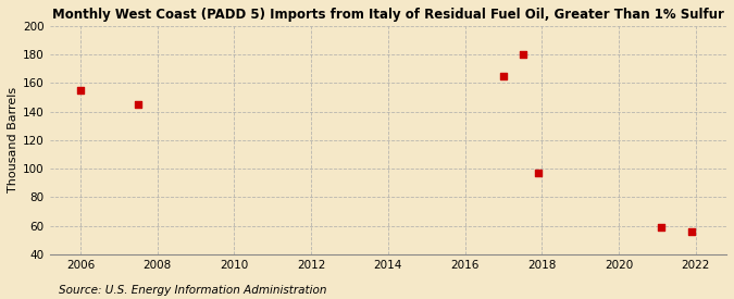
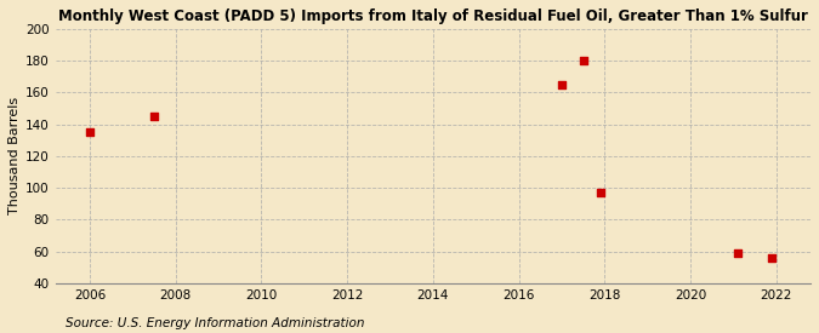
2006: 155 -> 135
